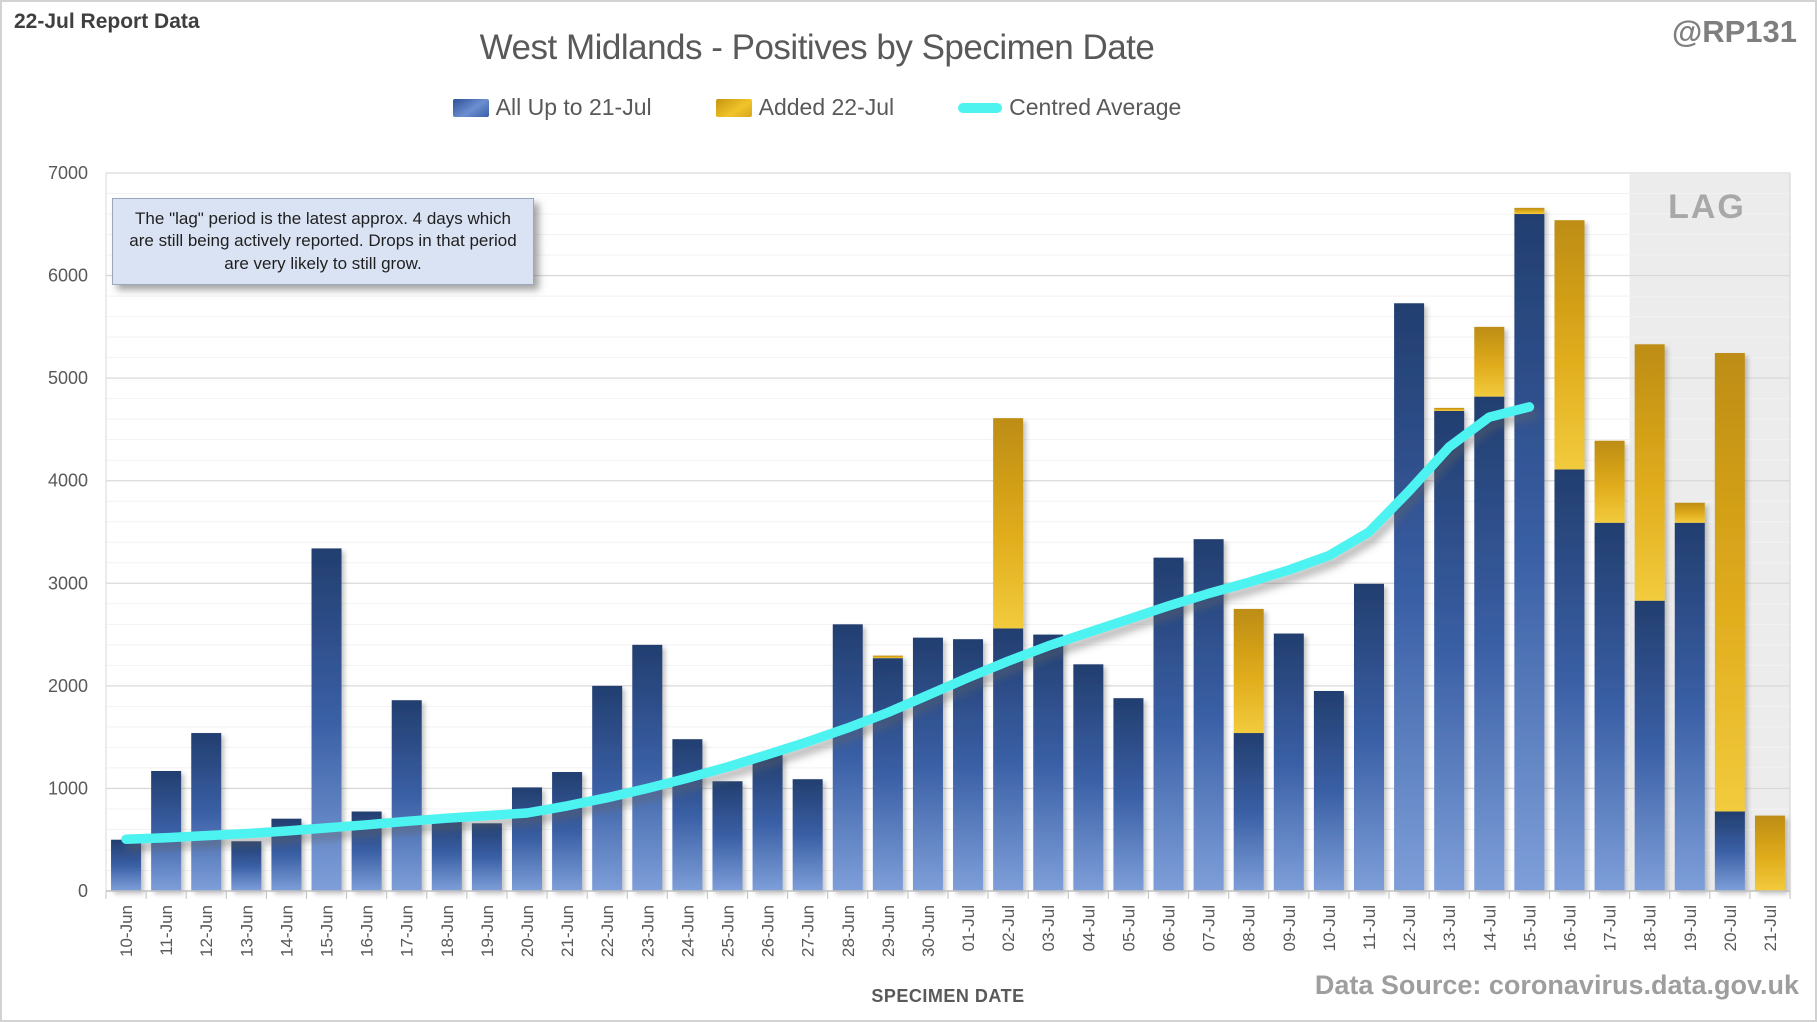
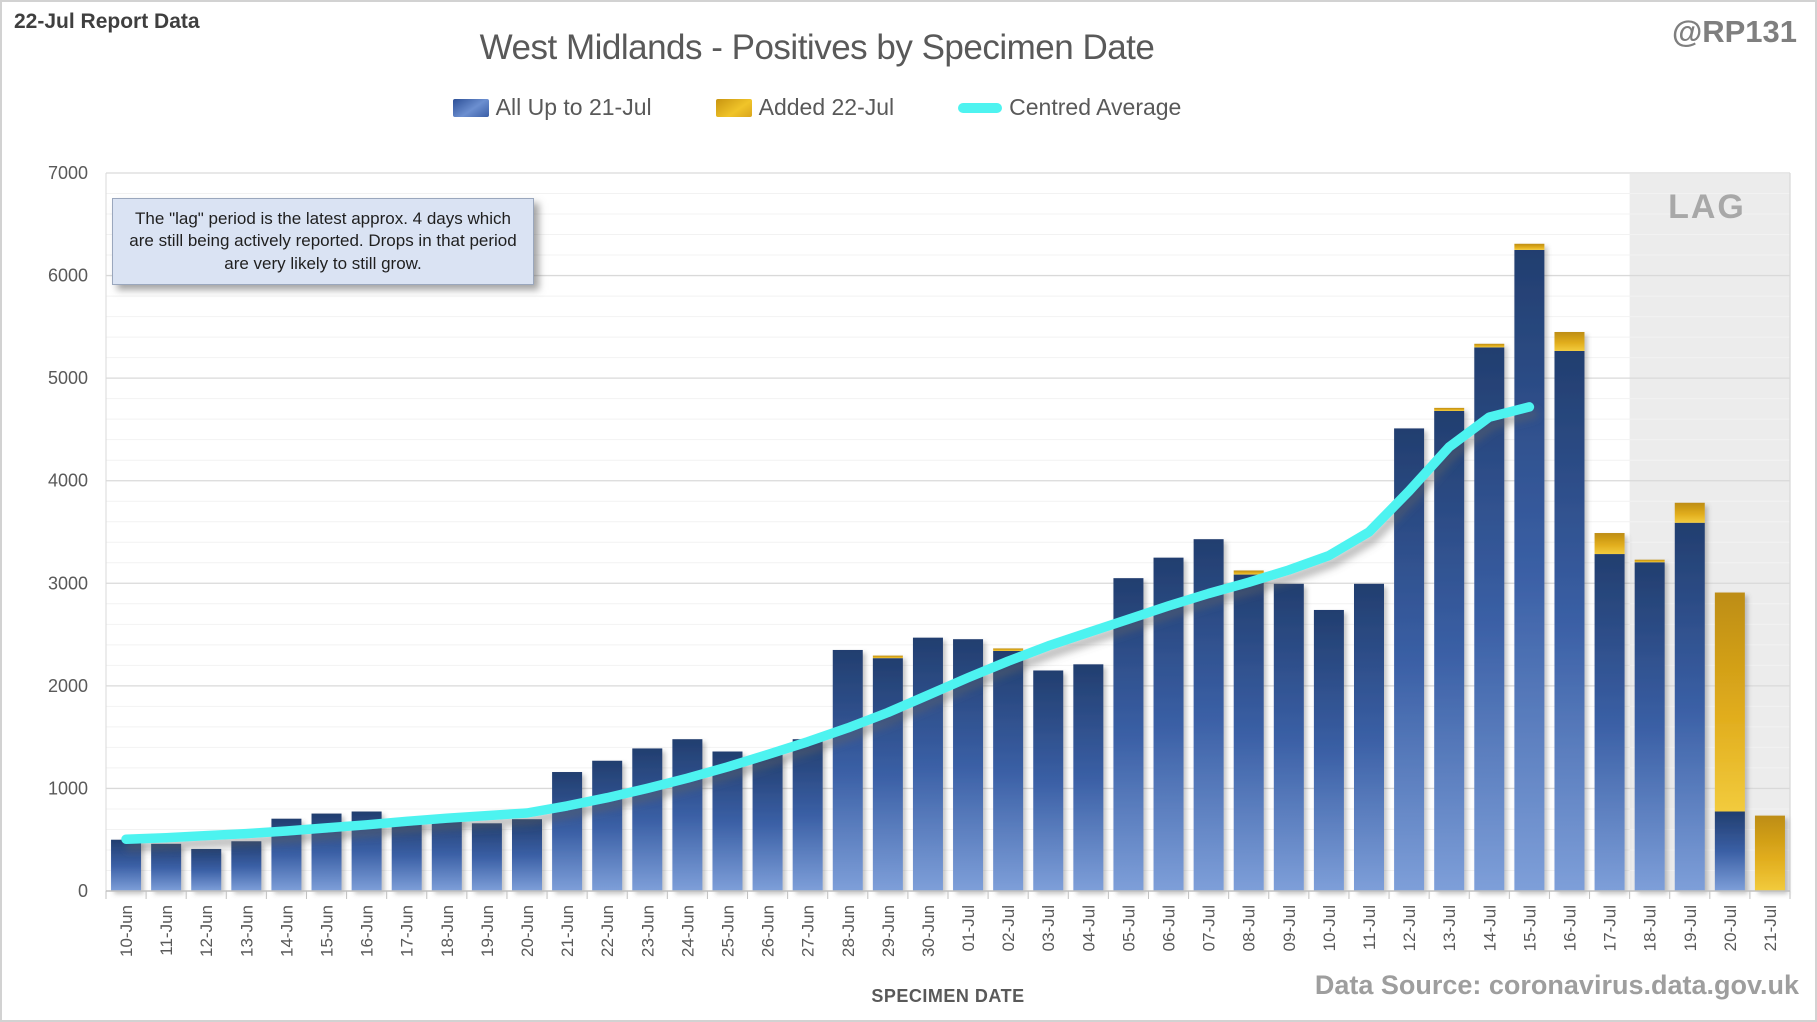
All Up to 21-Jul/11-Jun: 1170 -> 460
All Up to 21-Jul/12-Jun: 1540 -> 410
All Up to 21-Jul/15-Jun: 3340 -> 760
All Up to 21-Jul/17-Jun: 1860 -> 690
All Up to 21-Jul/20-Jun: 1010 -> 700
All Up to 21-Jul/22-Jun: 2000 -> 1270
All Up to 21-Jul/23-Jun: 2400 -> 1390
All Up to 21-Jul/25-Jun: 1070 -> 1360
All Up to 21-Jul/27-Jun: 1090 -> 1480
All Up to 21-Jul/28-Jun: 2600 -> 2350
All Up to 21-Jul/02-Jul: 2560 -> 2340
Added 22-Jul/02-Jul: 2050 -> 20
All Up to 21-Jul/03-Jul: 2500 -> 2150
All Up to 21-Jul/05-Jul: 1880 -> 3050
All Up to 21-Jul/08-Jul: 1540 -> 3080
Added 22-Jul/08-Jul: 1210 -> 40
All Up to 21-Jul/09-Jul: 2510 -> 3000
All Up to 21-Jul/10-Jul: 1950 -> 2740
All Up to 21-Jul/12-Jul: 5730 -> 4510
All Up to 21-Jul/14-Jul: 4820 -> 5300
Added 22-Jul/14-Jul: 680 -> 40
All Up to 21-Jul/15-Jul: 6600 -> 6250
All Up to 21-Jul/16-Jul: 4110 -> 5260
Added 22-Jul/16-Jul: 2430 -> 180
All Up to 21-Jul/17-Jul: 3590 -> 3280
Added 22-Jul/17-Jul: 800 -> 200
All Up to 21-Jul/18-Jul: 2830 -> 3200
Added 22-Jul/18-Jul: 2500 -> 20
Added 22-Jul/20-Jul: 4470 -> 2140
